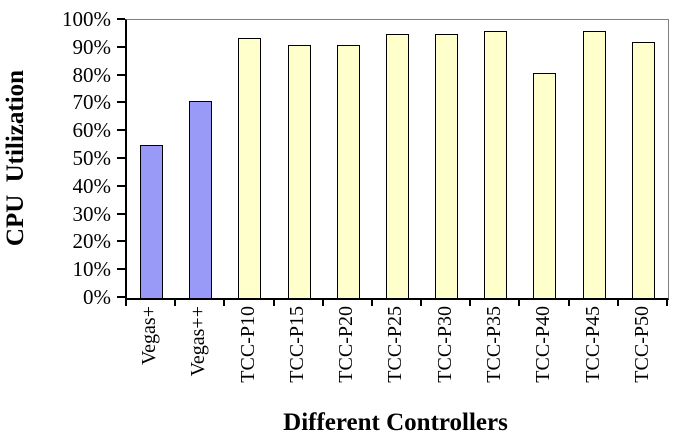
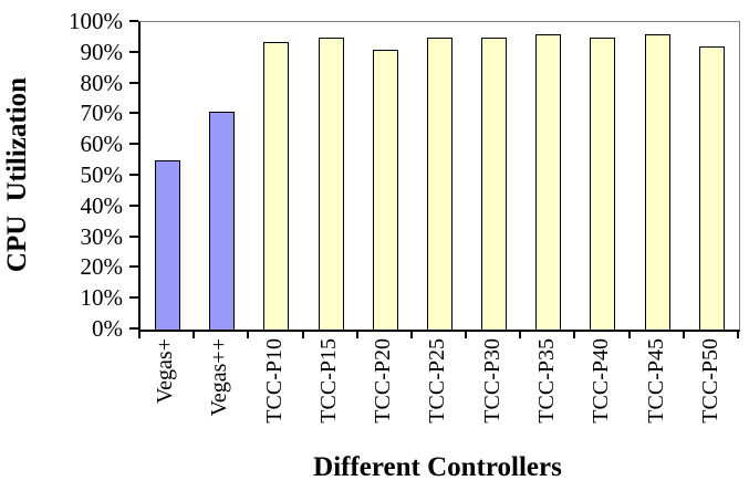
TCC-P15: 91% -> 95%
TCC-P40: 81% -> 95%
